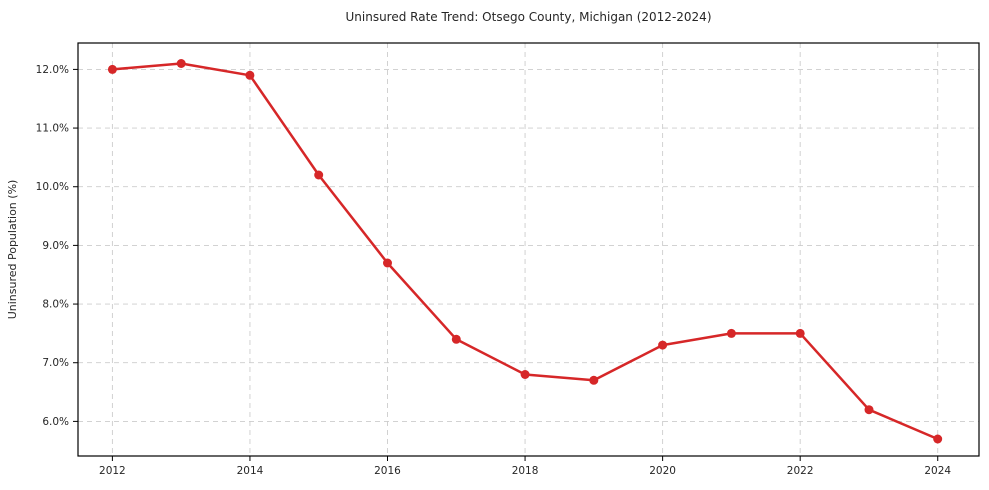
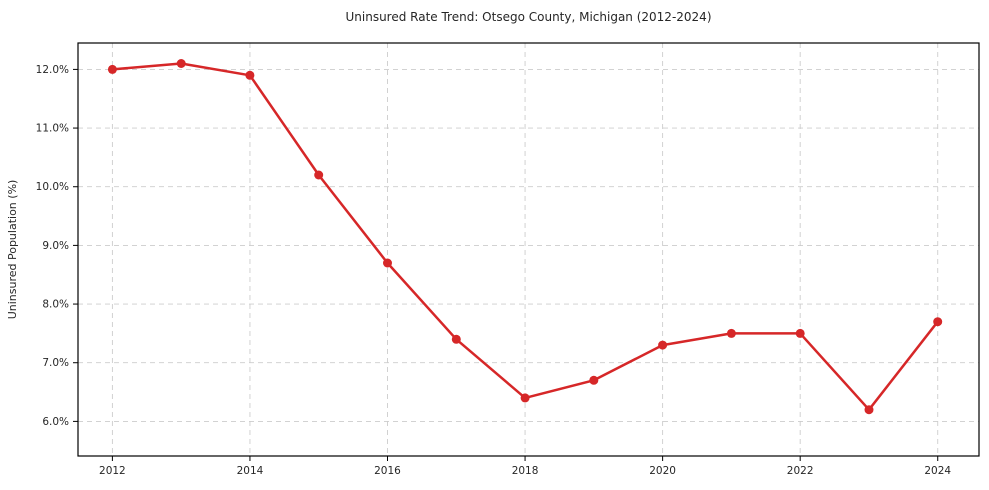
2018: 6.8% -> 6.4%
2024: 5.7% -> 7.7%
